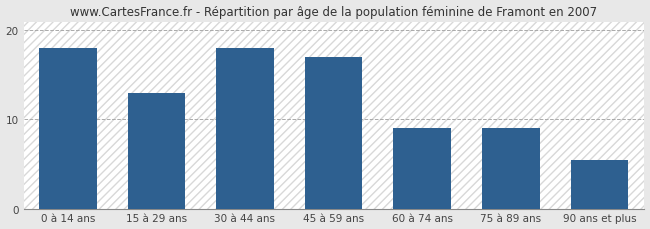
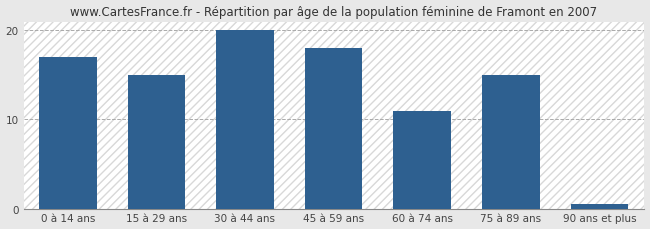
0 à 14 ans: 18.0 -> 17.0
15 à 29 ans: 13.0 -> 15.0
30 à 44 ans: 18.0 -> 20.0
45 à 59 ans: 17.0 -> 18.0
60 à 74 ans: 9.0 -> 11.0
75 à 89 ans: 9.0 -> 15.0
90 ans et plus: 5.4 -> 0.5
